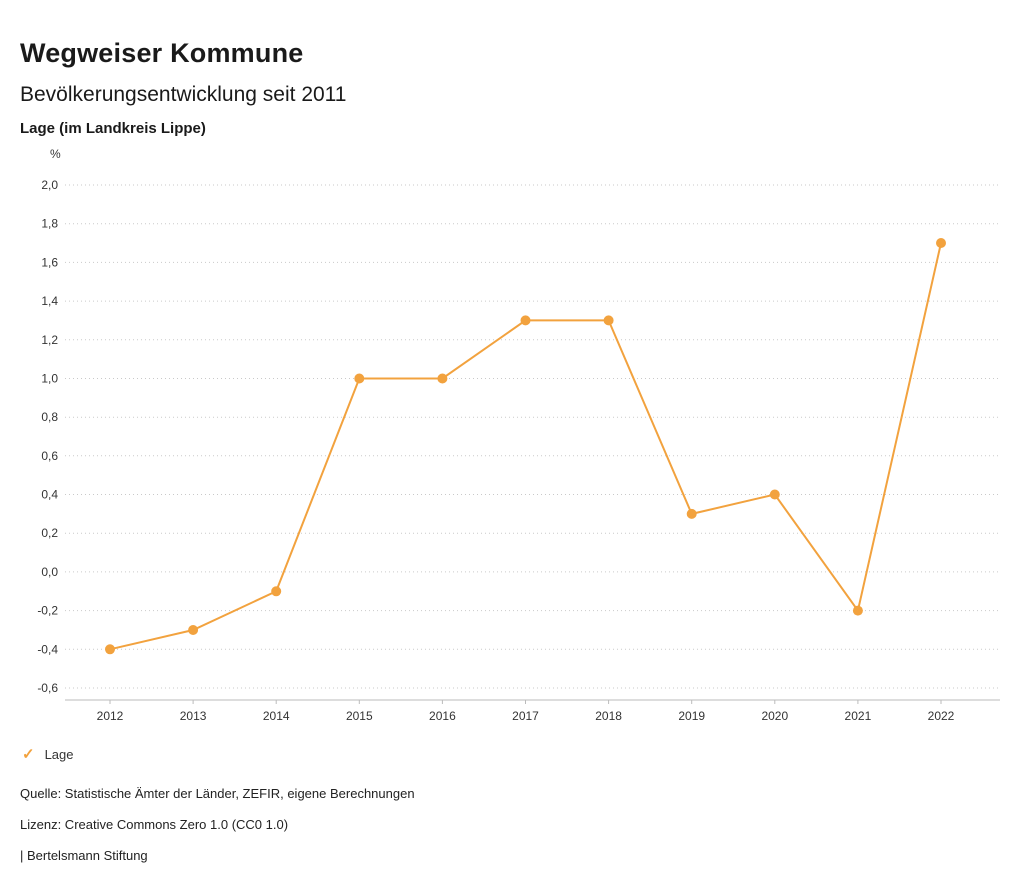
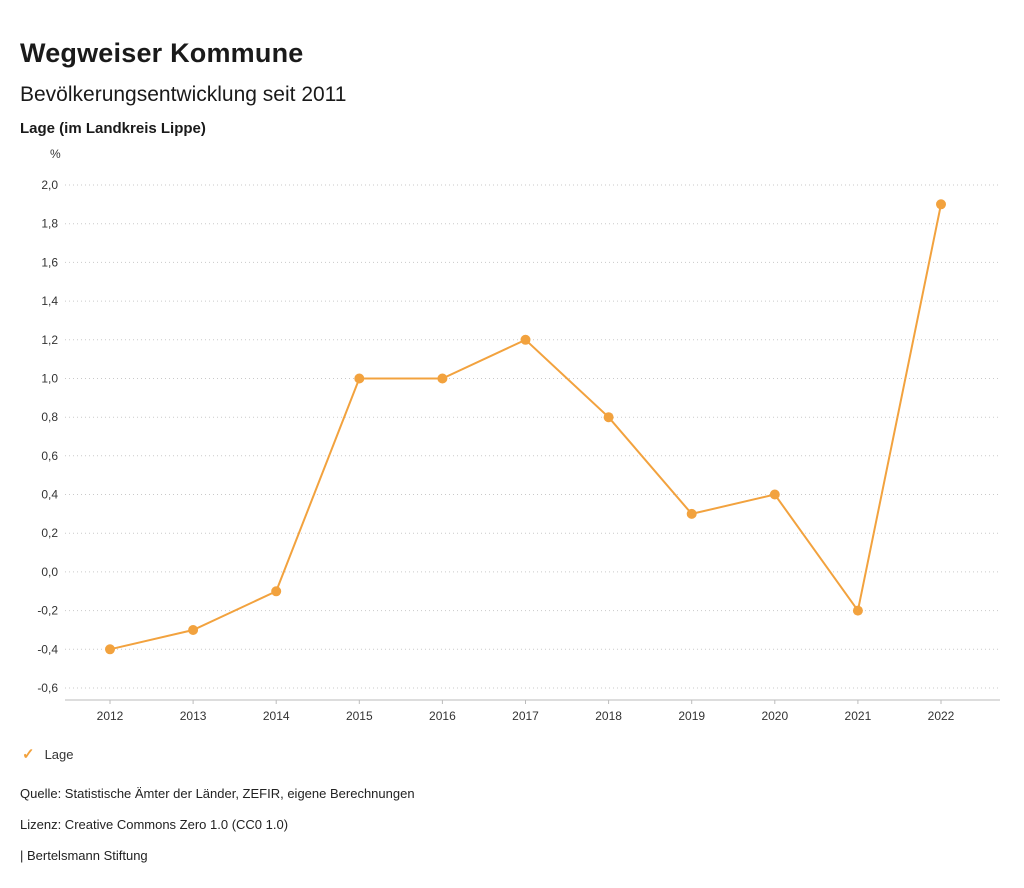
2017: 1,3 -> 1,2
2018: 1,3 -> 0,8
2022: 1,7 -> 1,9
